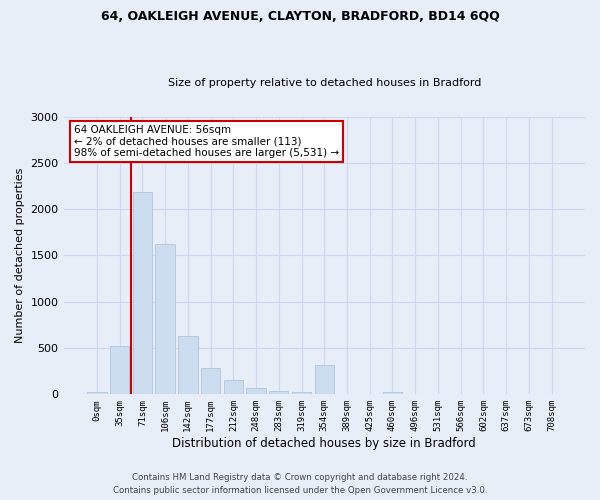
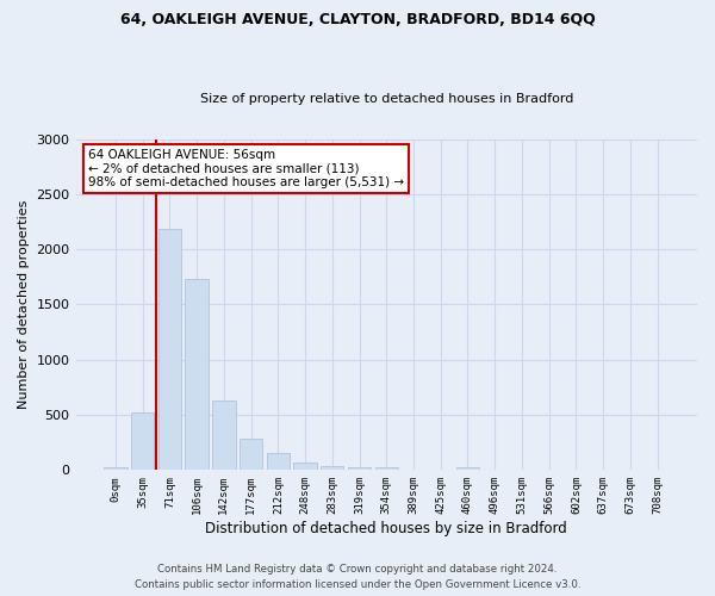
106sqm: 1620 -> 1730
354sqm: 320 -> 20
